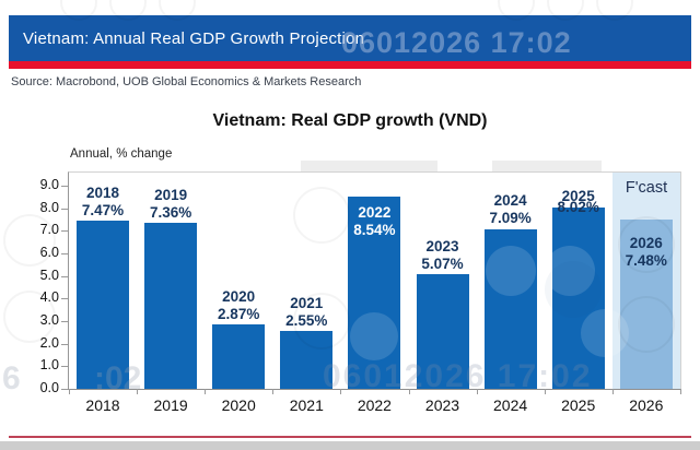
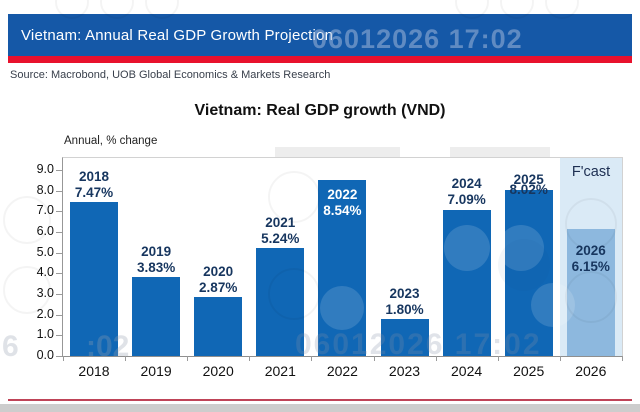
2019: 7.36% -> 3.83%
2021: 2.55% -> 5.24%
2023: 5.07% -> 1.80%
2026: 7.48% -> 6.15%
